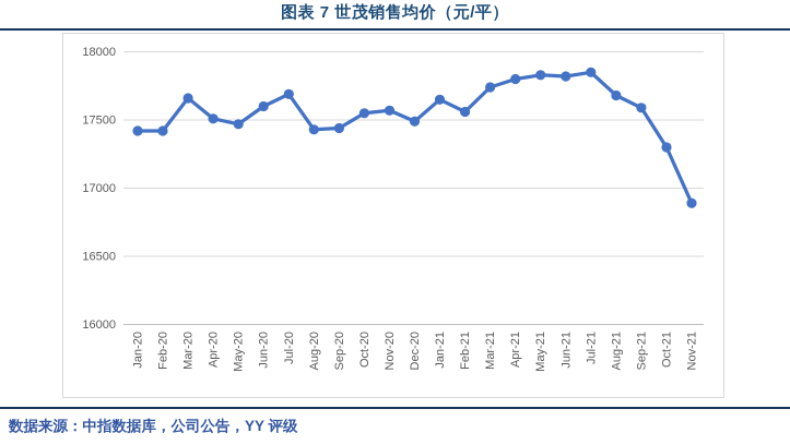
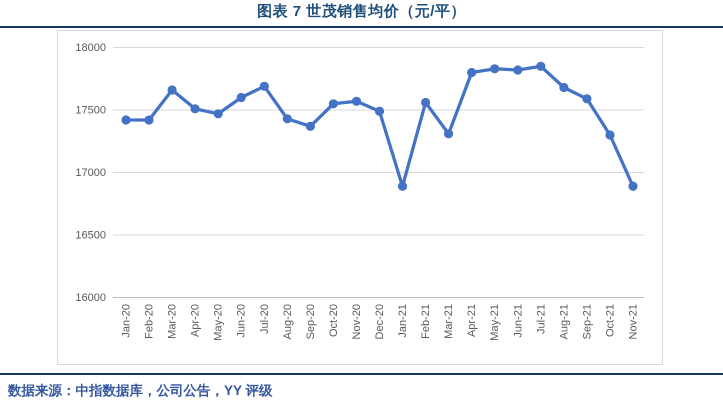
Sep-20: 17440 -> 17370
Jan-21: 17650 -> 16890
Mar-21: 17740 -> 17310
